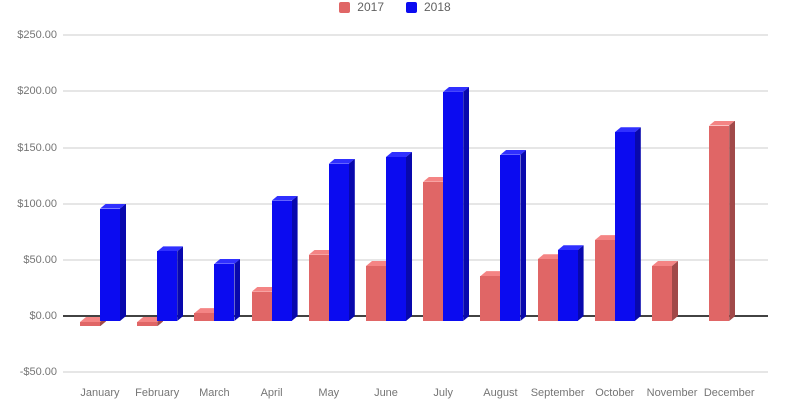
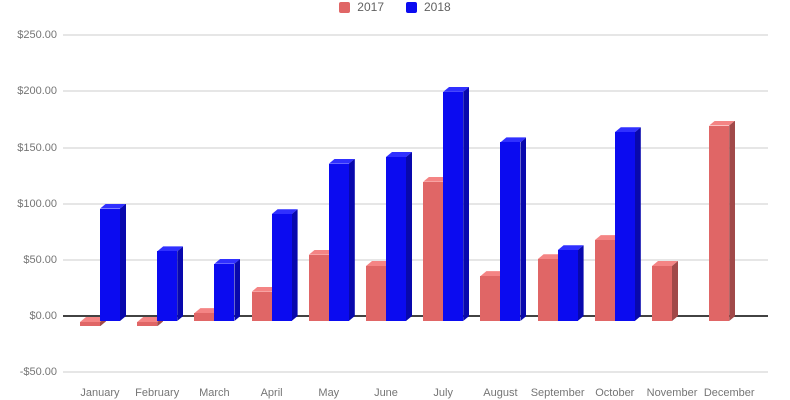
2018/April: $107 -> $95
2018/August: $148 -> $159
